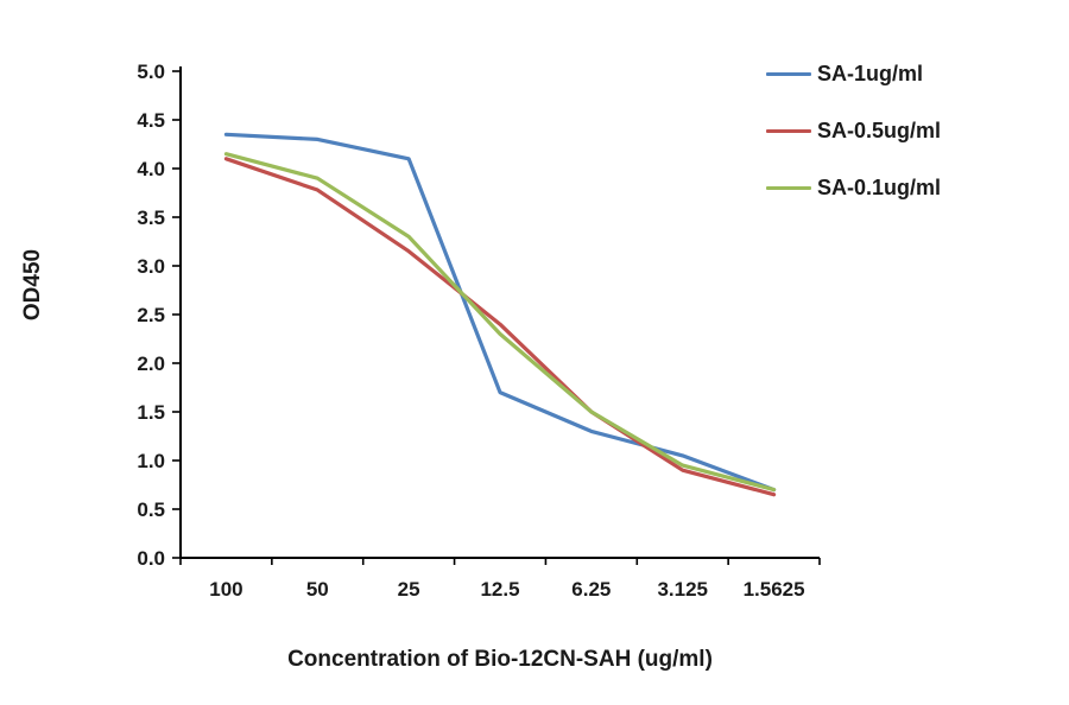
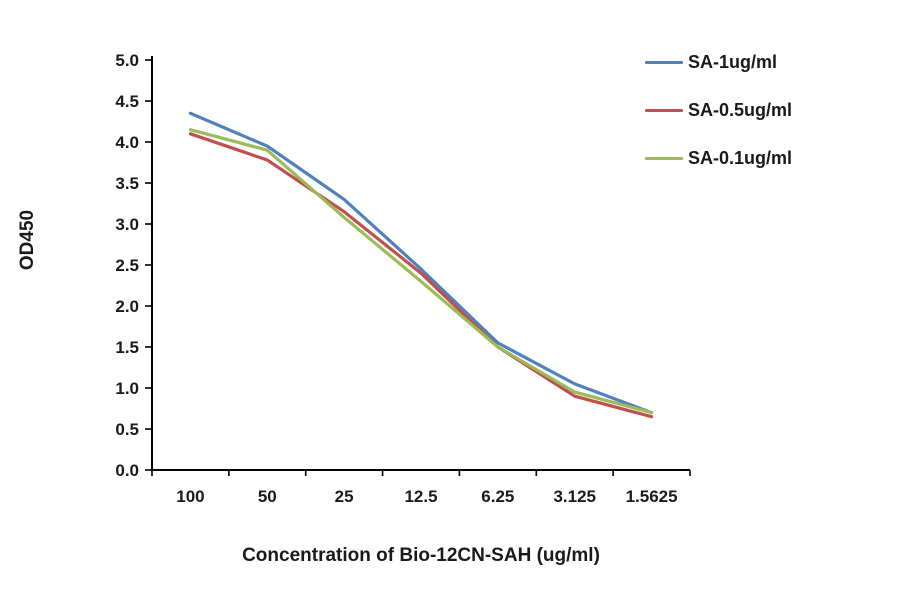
SA-1ug/ml/50: 4.3 -> 4.0
SA-1ug/ml/25: 4.1 -> 3.3
SA-0.1ug/ml/25: 3.3 -> 3.1
SA-1ug/ml/12.5: 1.7 -> 2.5
SA-1ug/ml/6.25: 1.3 -> 1.6
